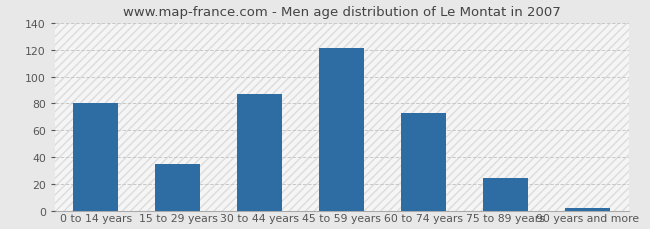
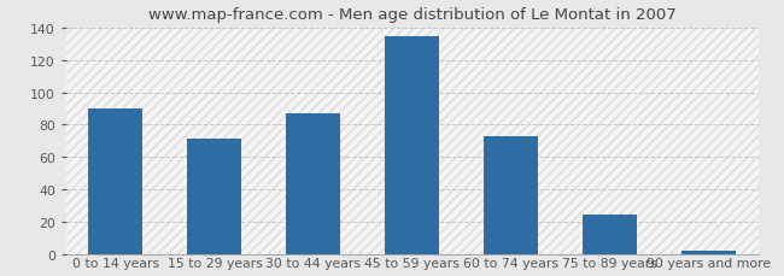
0 to 14 years: 80 -> 90
15 to 29 years: 35 -> 71
45 to 59 years: 121 -> 135
